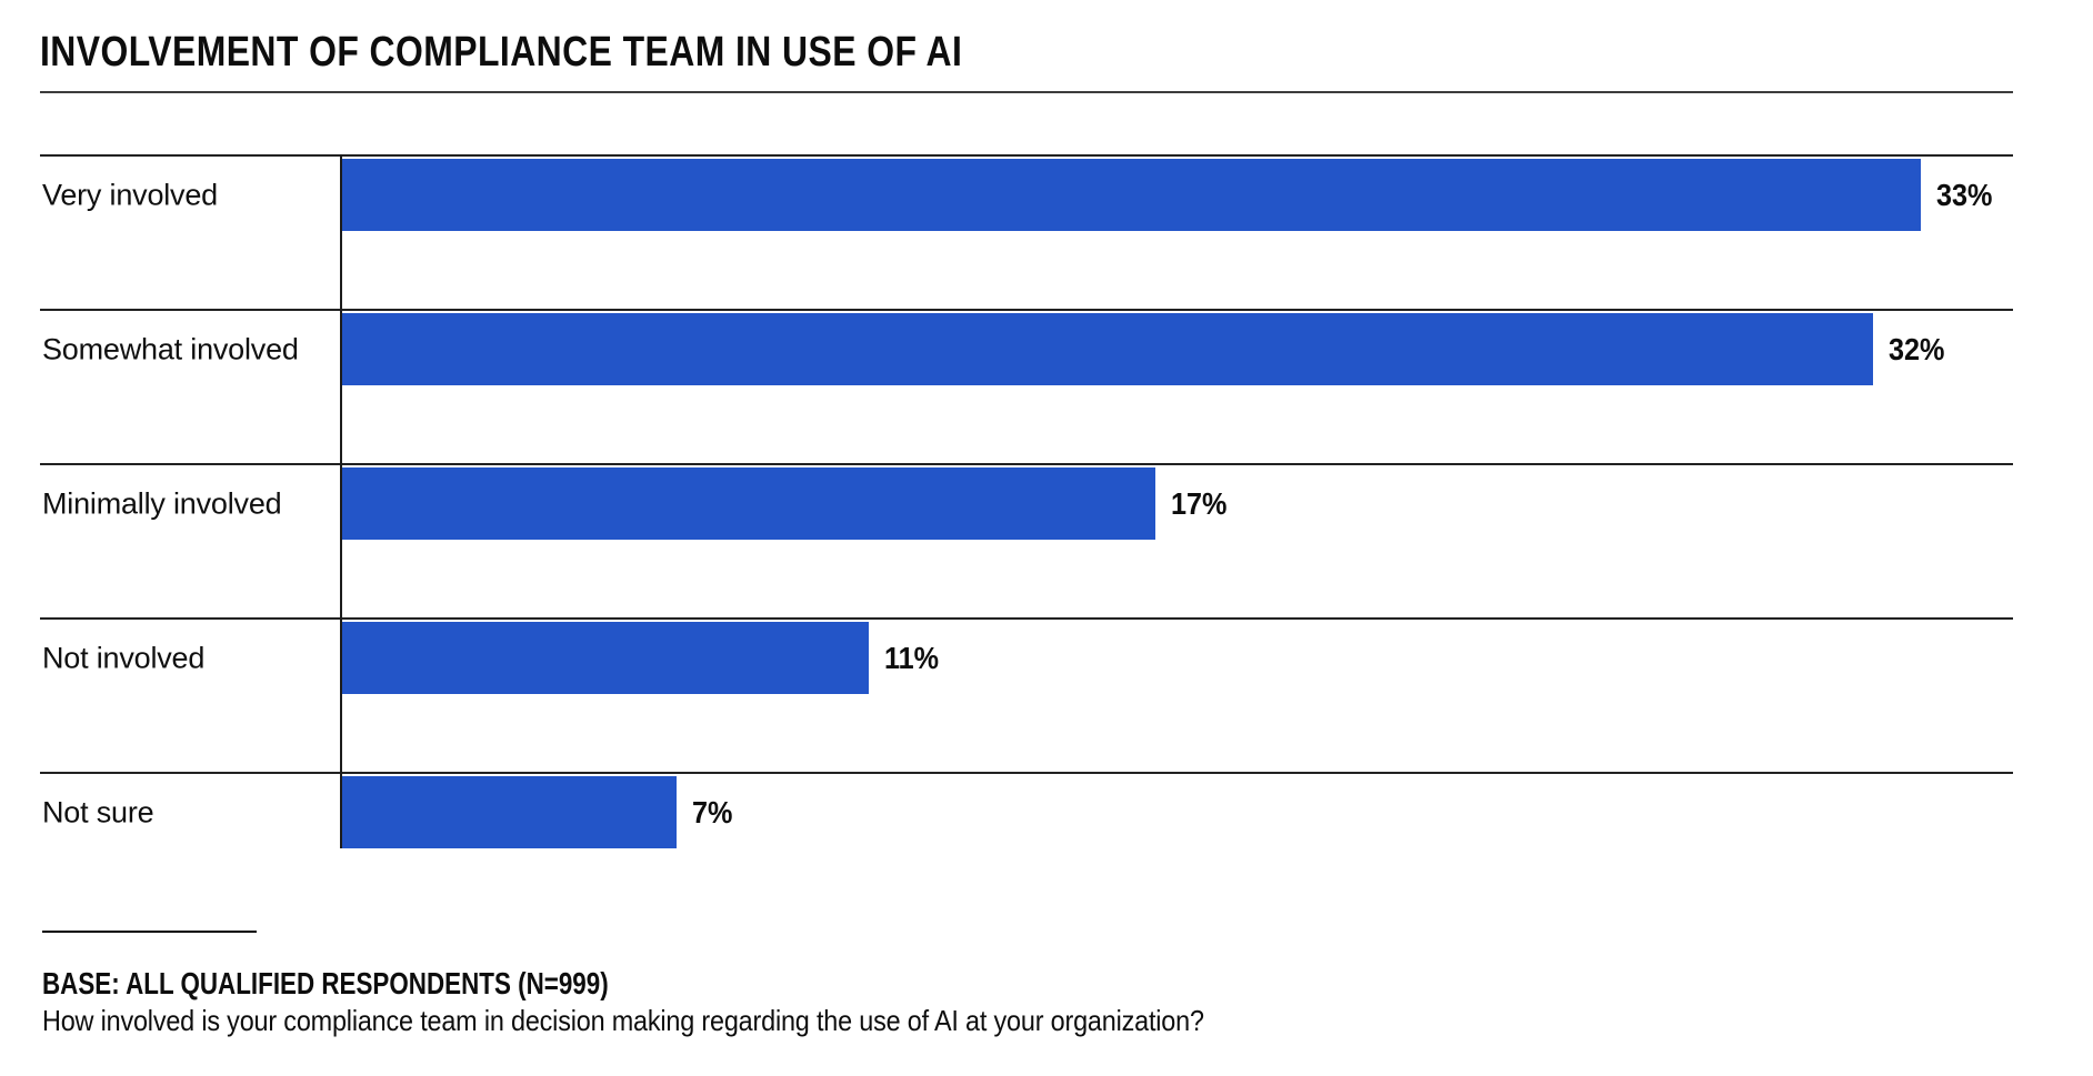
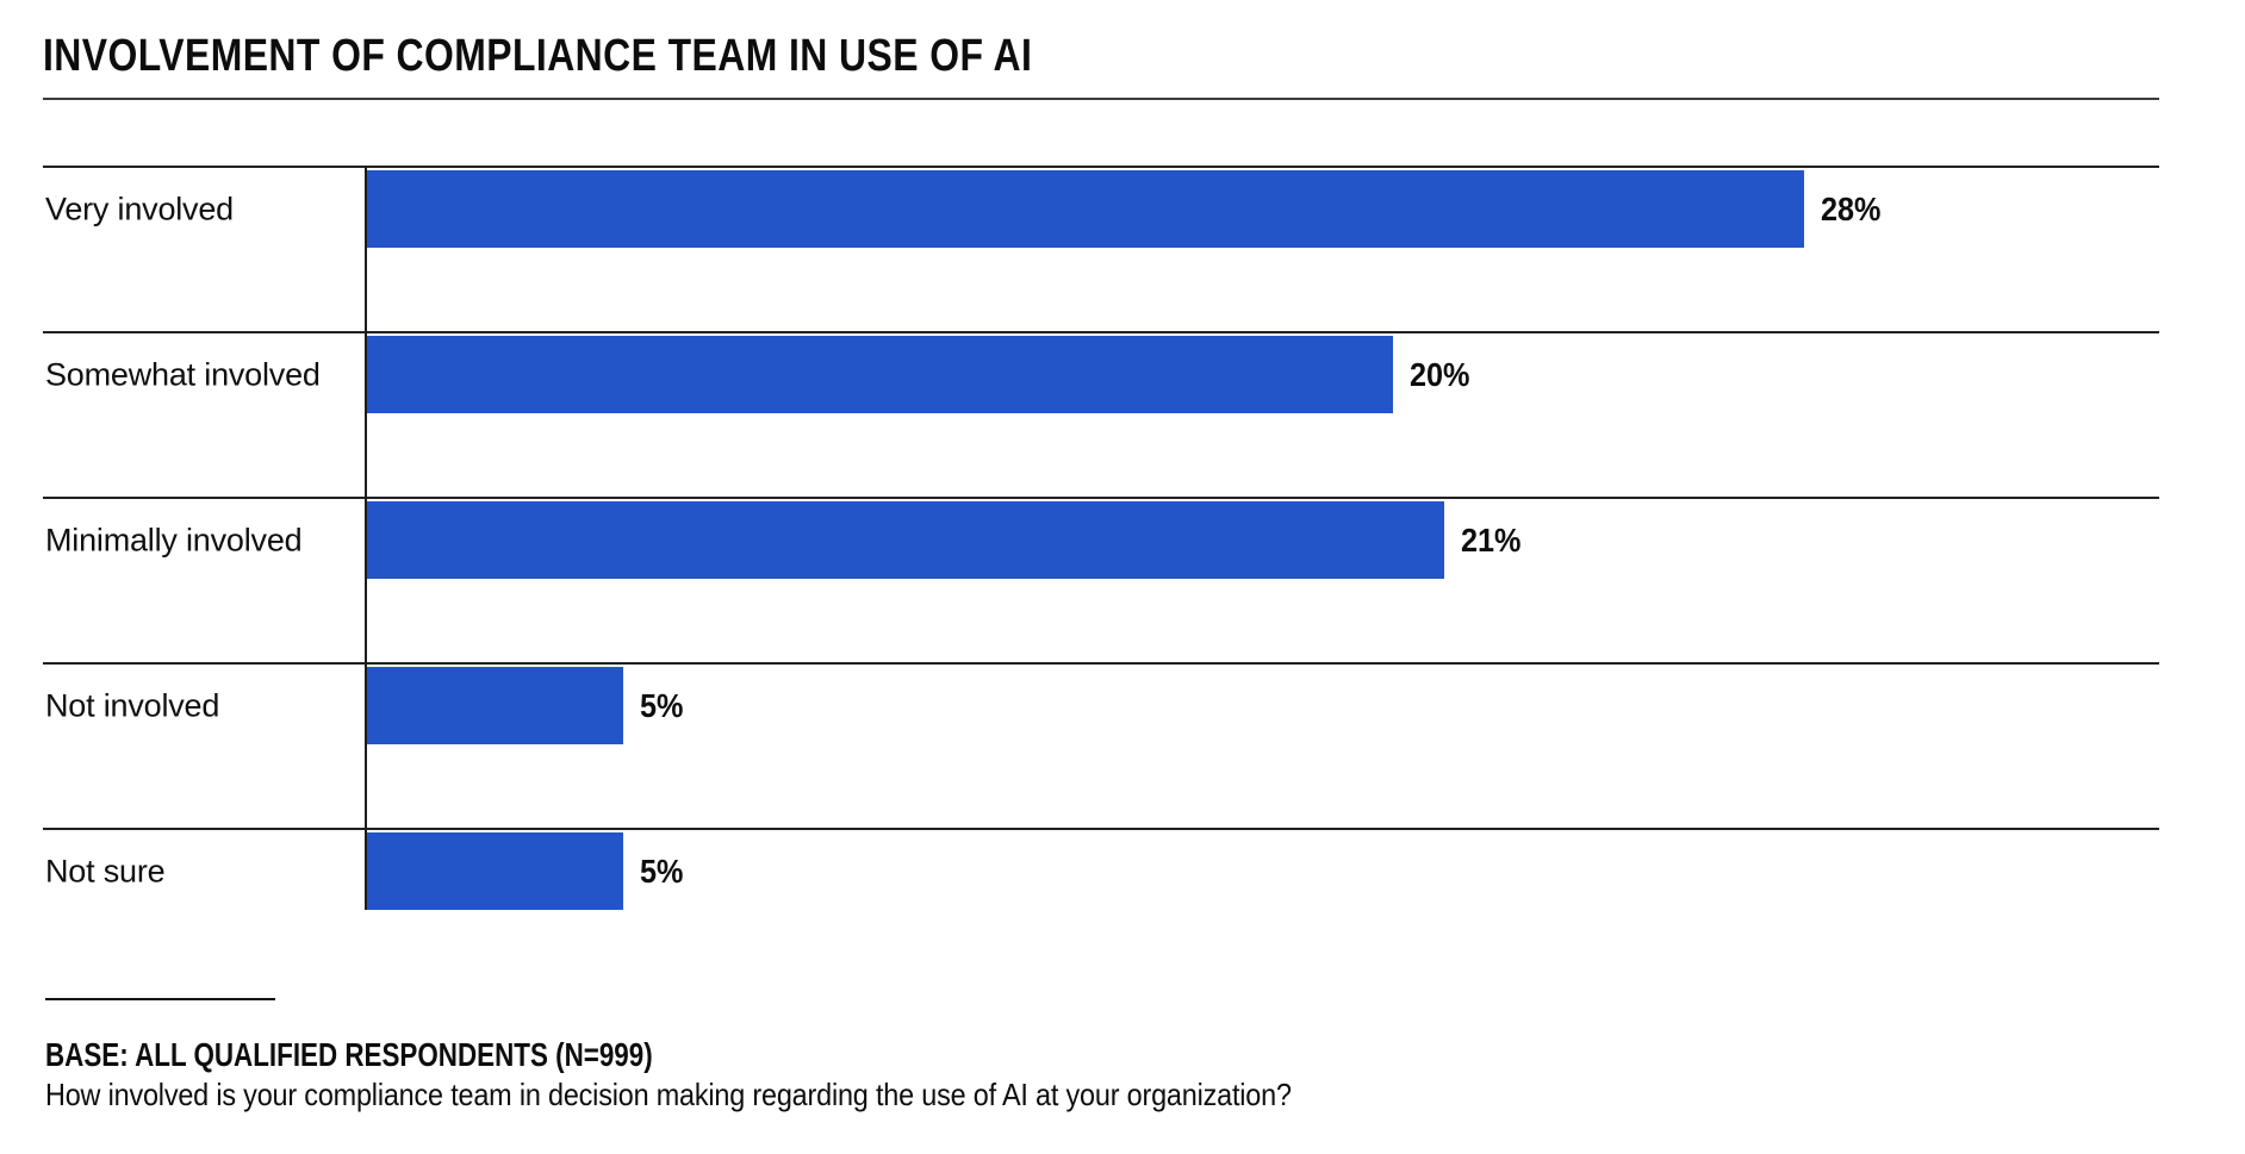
Very involved: 33% -> 28%
Somewhat involved: 32% -> 20%
Minimally involved: 17% -> 21%
Not involved: 11% -> 5%
Not sure: 7% -> 5%
